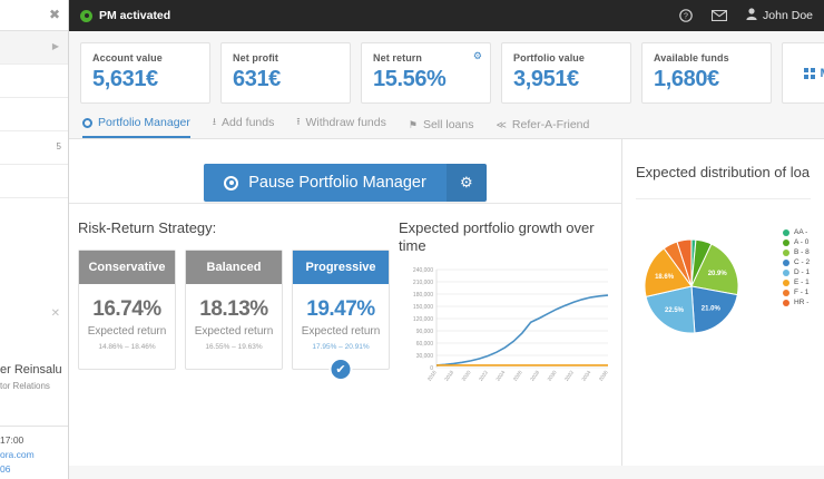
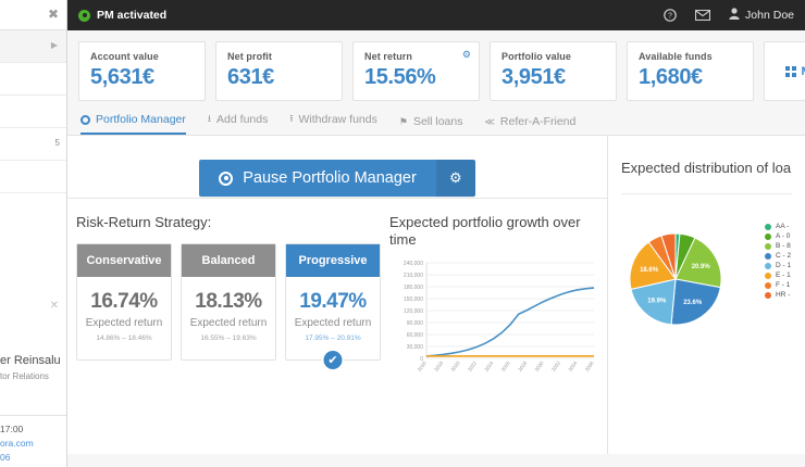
Expected distribution of loa/C - 2: 21.0% -> 23.6%
Expected distribution of loa/D - 1: 22.5% -> 19.9%
